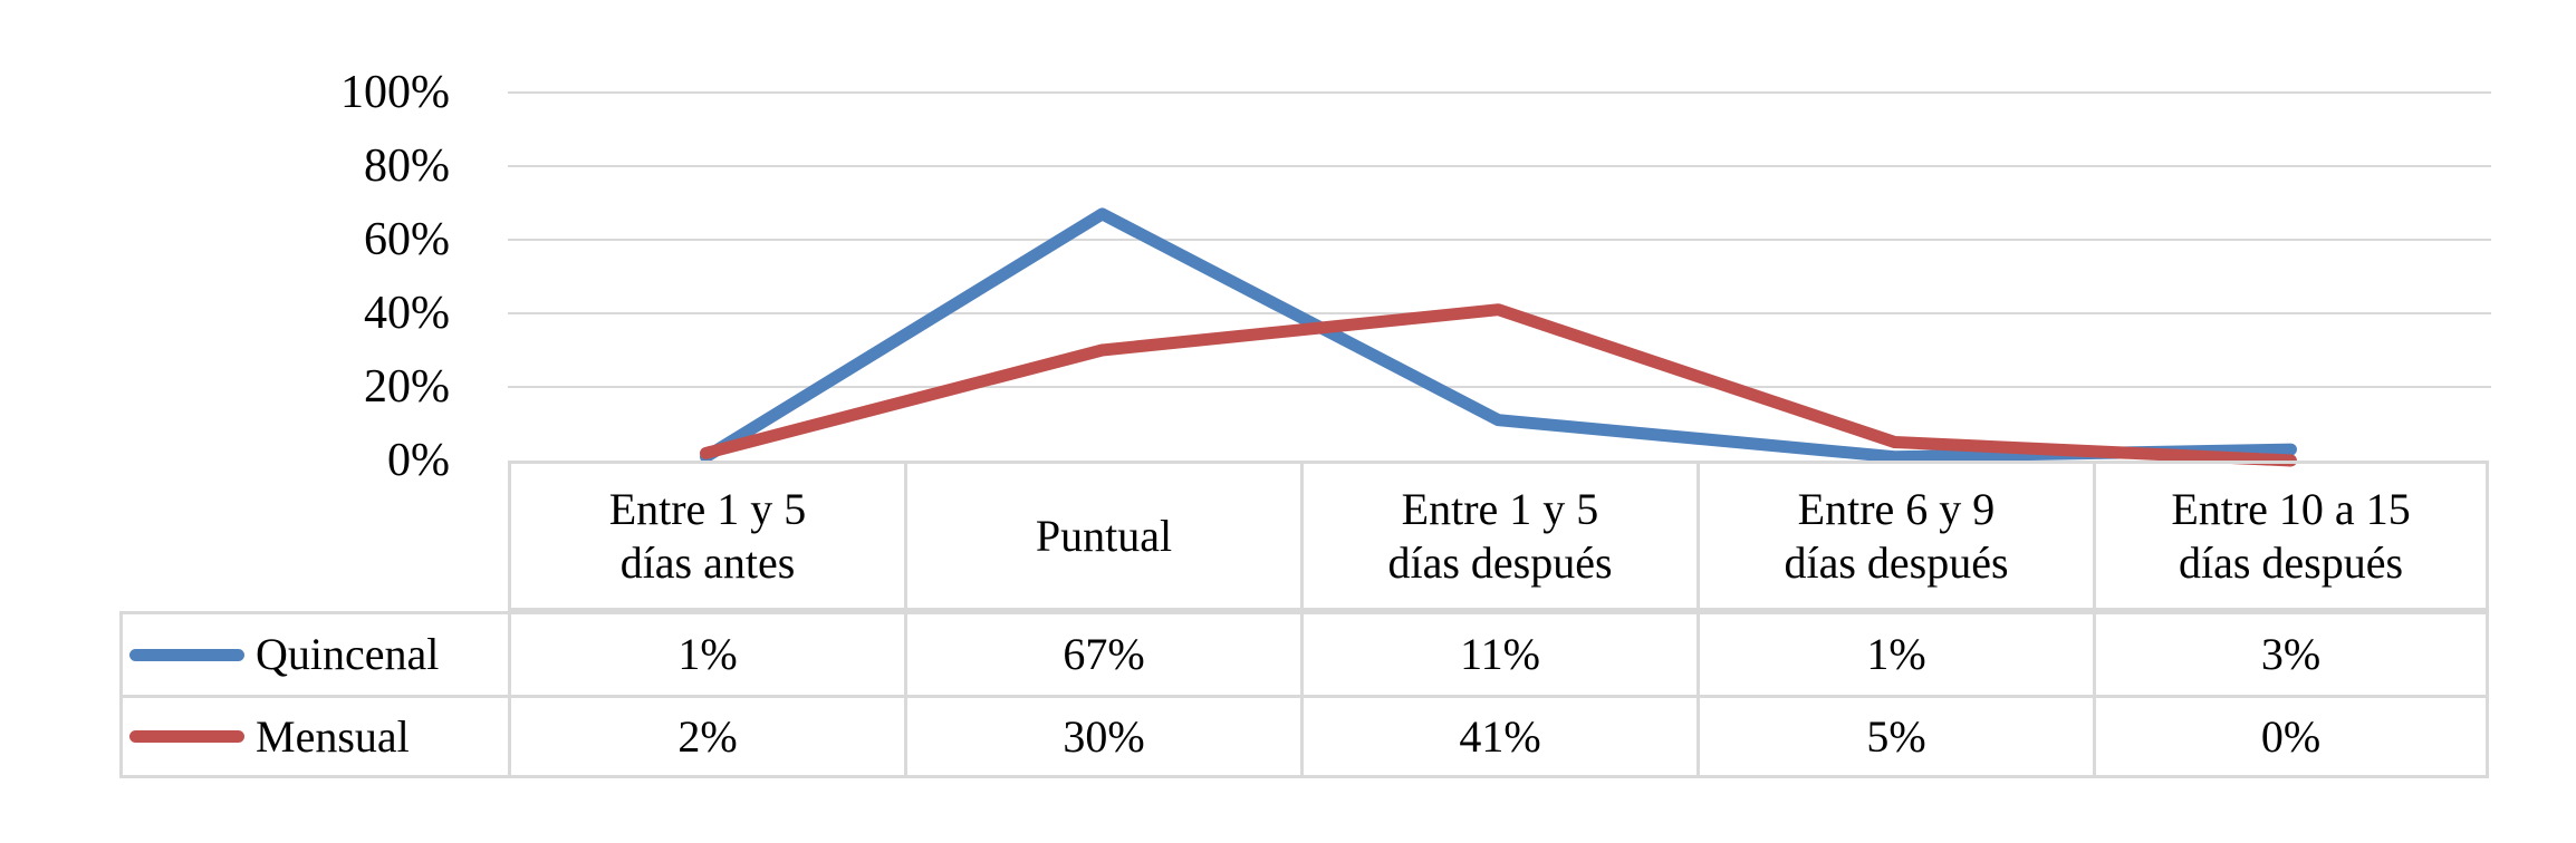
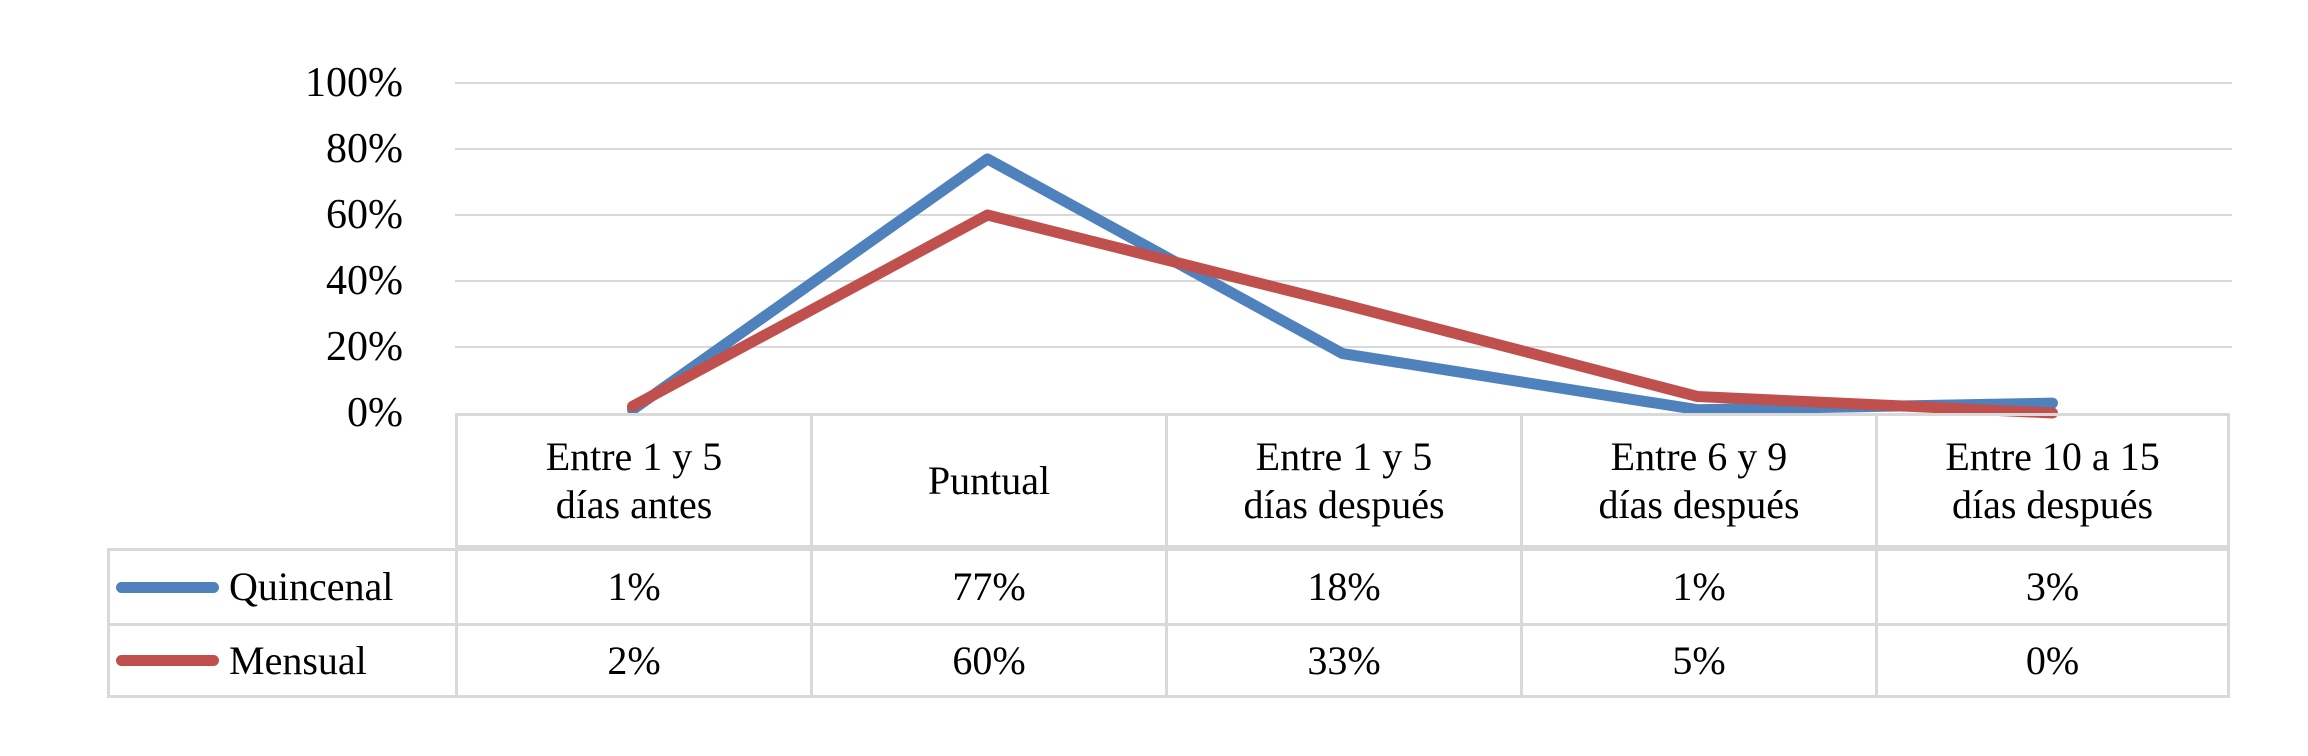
Quincenal/Puntual: 67% -> 77%
Mensual/Puntual: 30% -> 60%
Quincenal/Entre 1 y 5 días después: 11% -> 18%
Mensual/Entre 1 y 5 días después: 41% -> 33%
